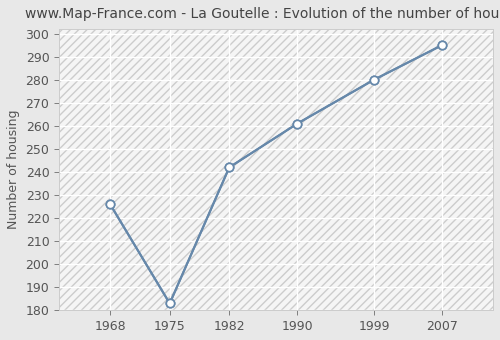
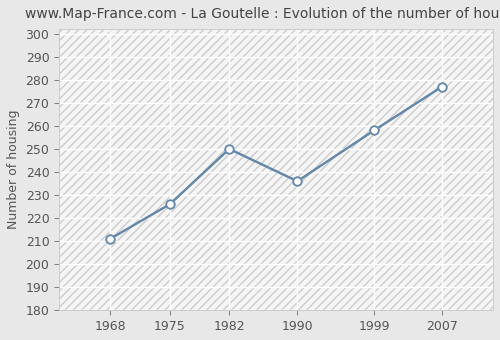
1968: 226 -> 211
1975: 183 -> 226
1982: 242 -> 250
1990: 261 -> 236
1999: 280 -> 258
2007: 295 -> 277
